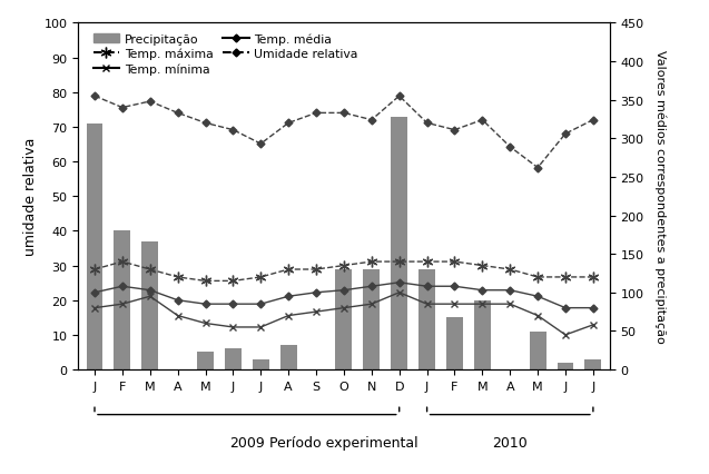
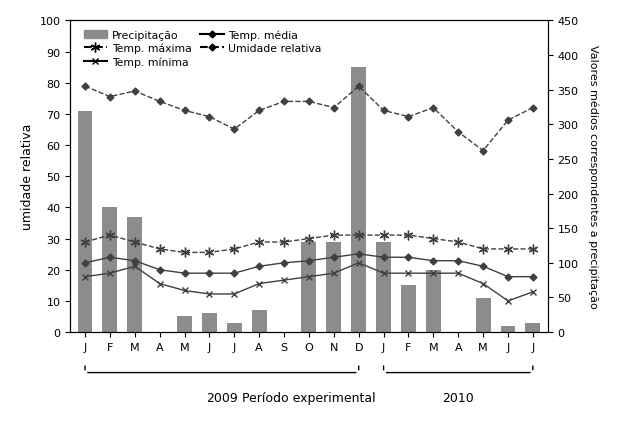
Precipitação/D: 73 -> 85
